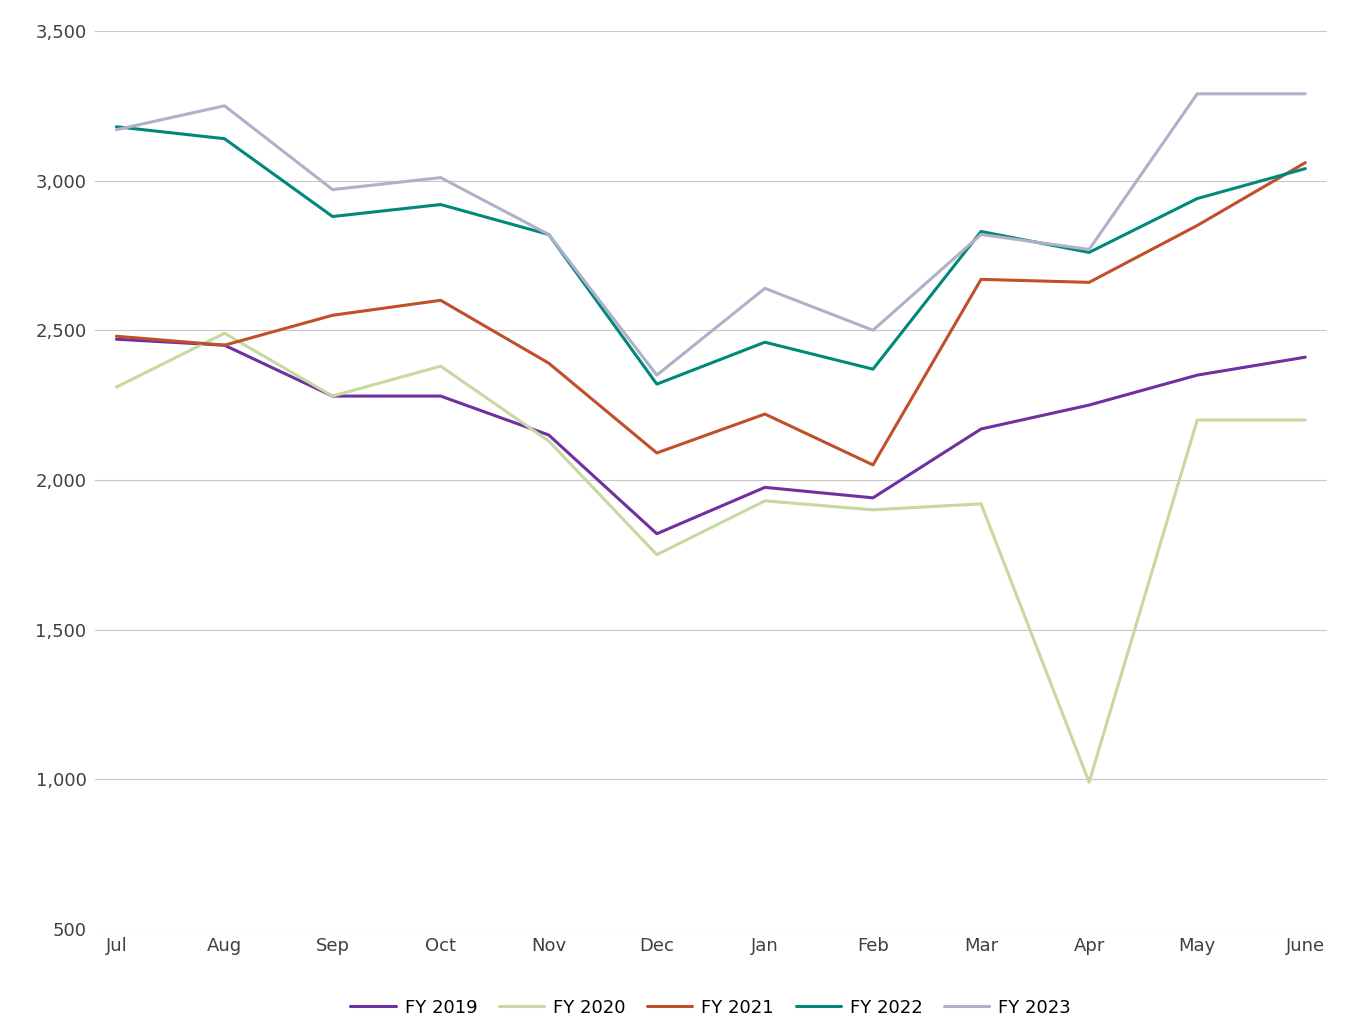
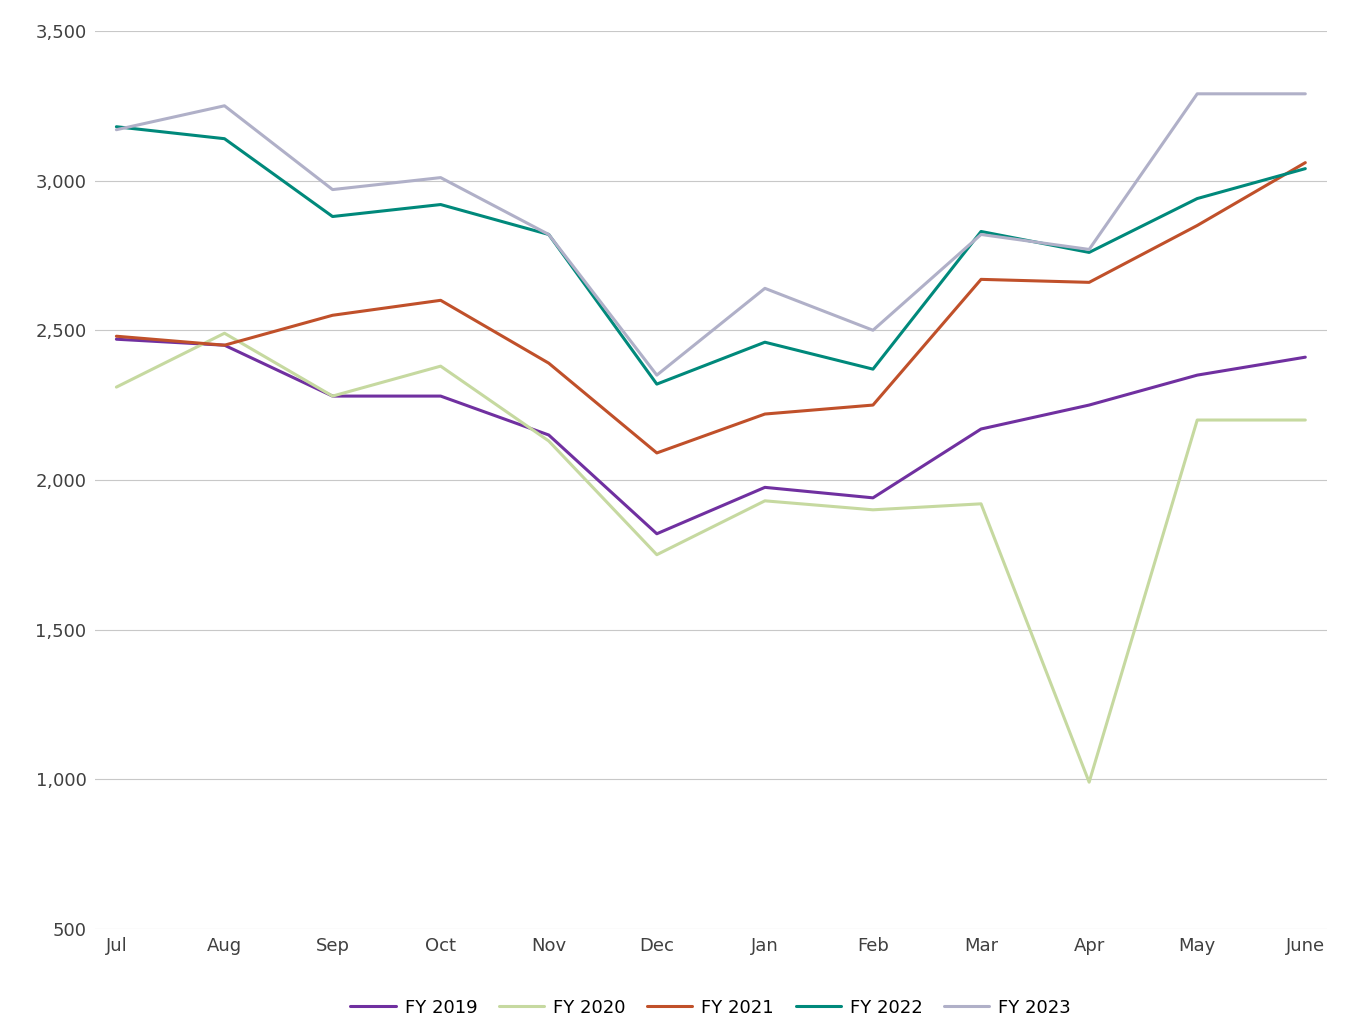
FY 2021/Feb: 2,050 -> 2,250
